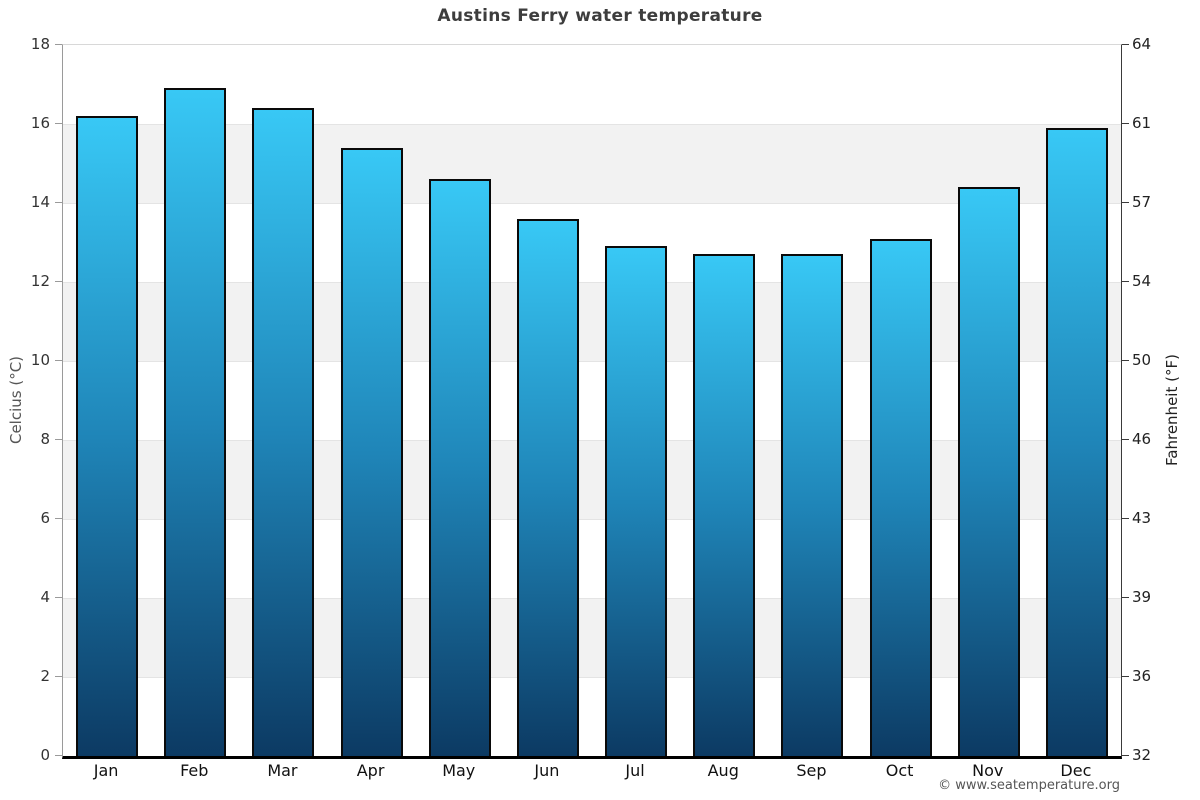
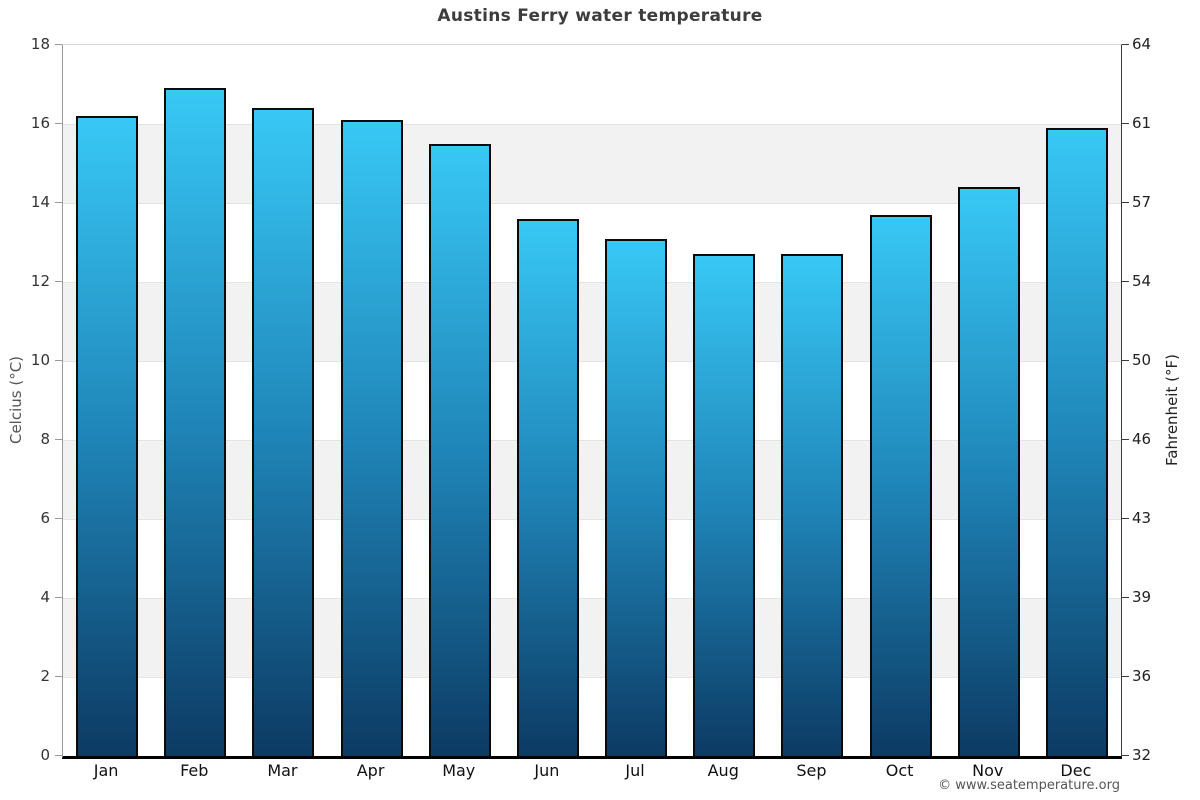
Apr: 15.4 -> 16.1
May: 14.6 -> 15.5
Jul: 12.9 -> 13.1
Oct: 13.1 -> 13.7
